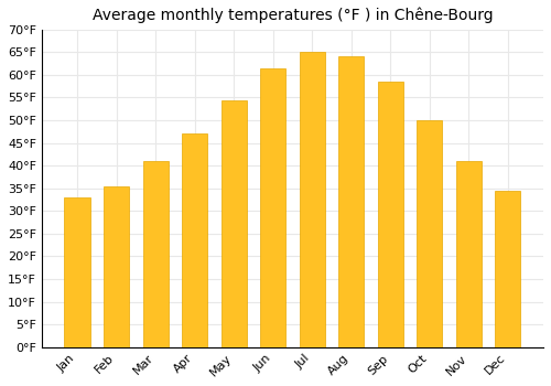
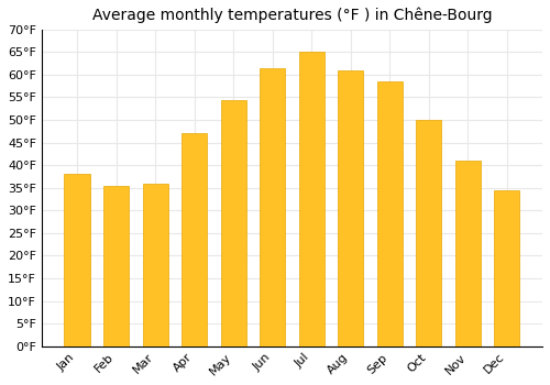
Jan: 33.0°F -> 38.0°F
Mar: 41.0°F -> 36.0°F
Aug: 64.0°F -> 61.0°F
